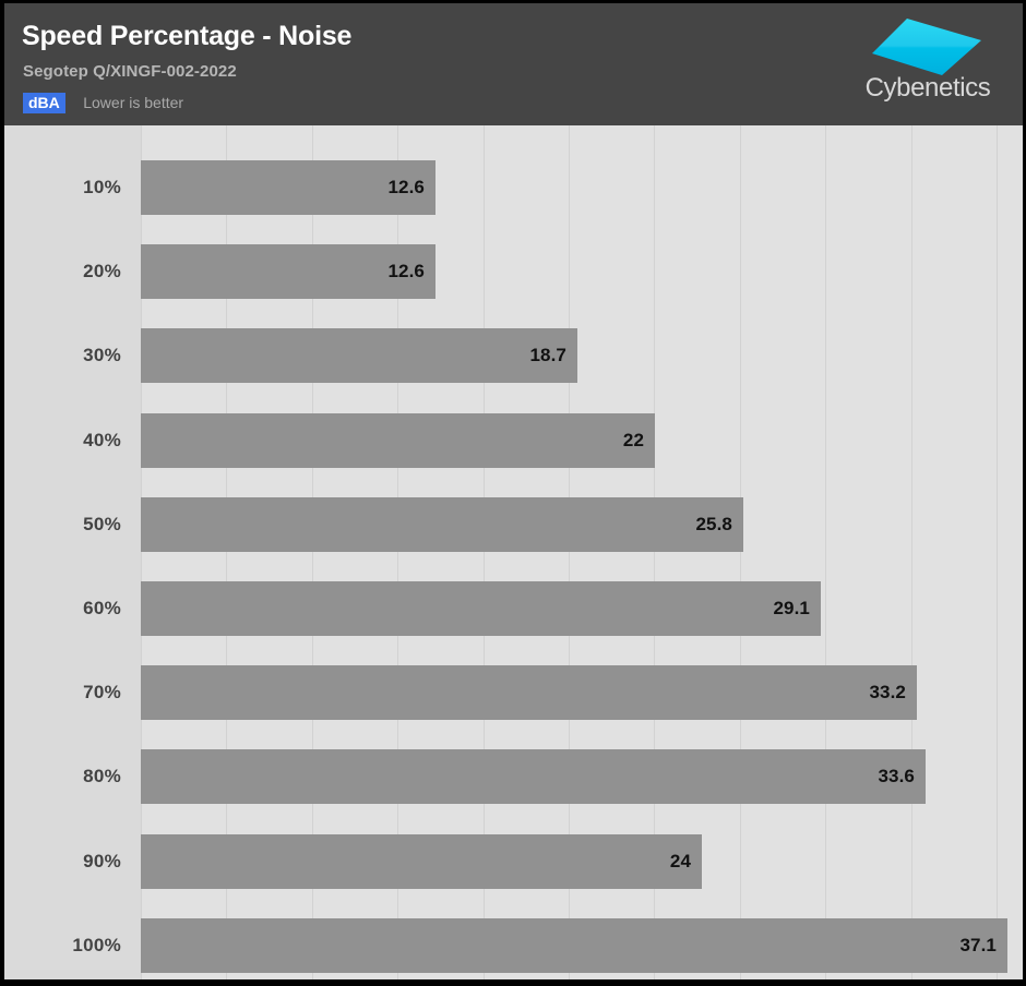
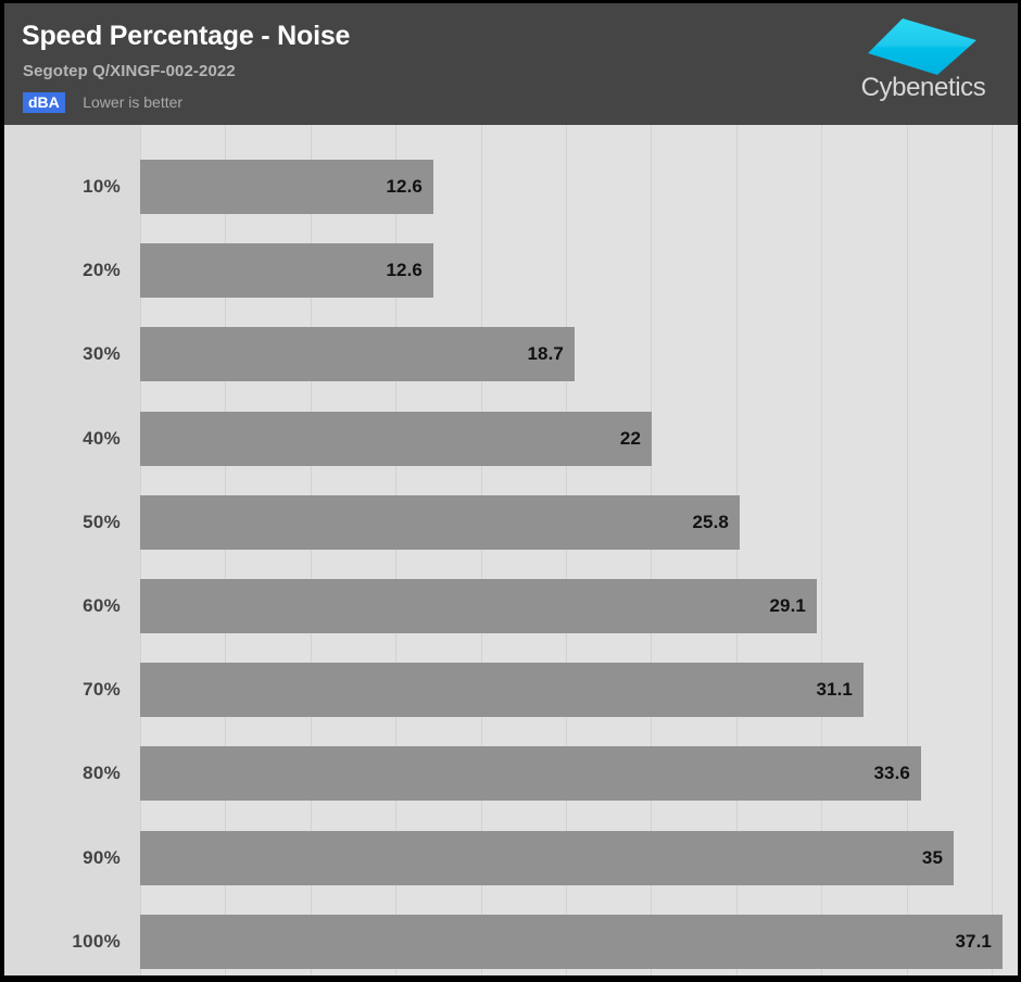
70%: 33.2 -> 31.1
90%: 24 -> 35
